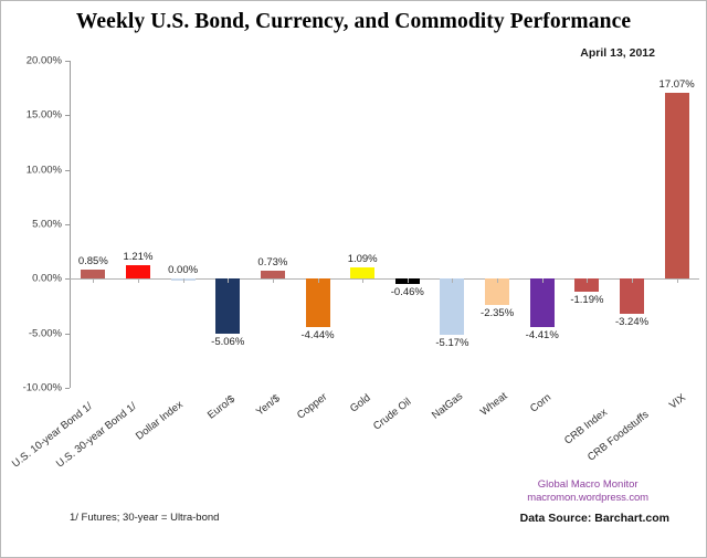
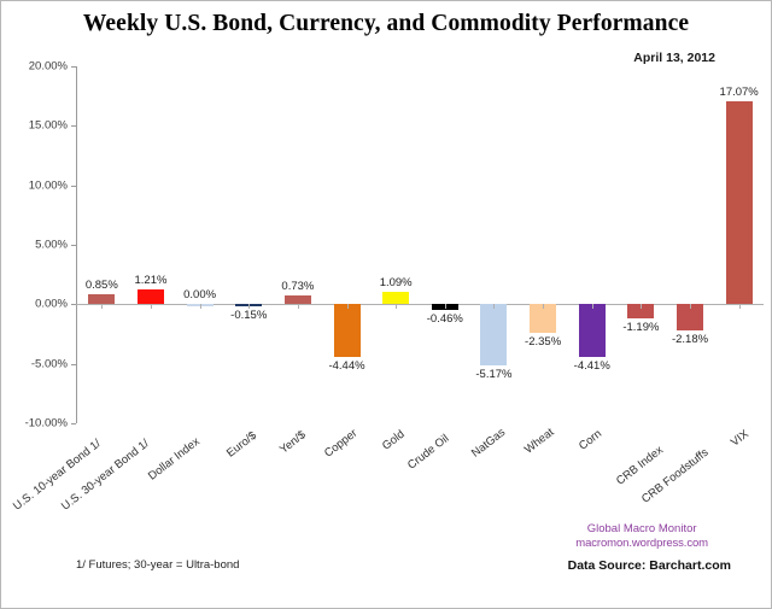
Euro/$: -5.06% -> -0.15%
CRB Foodstuffs: -3.24% -> -2.18%
